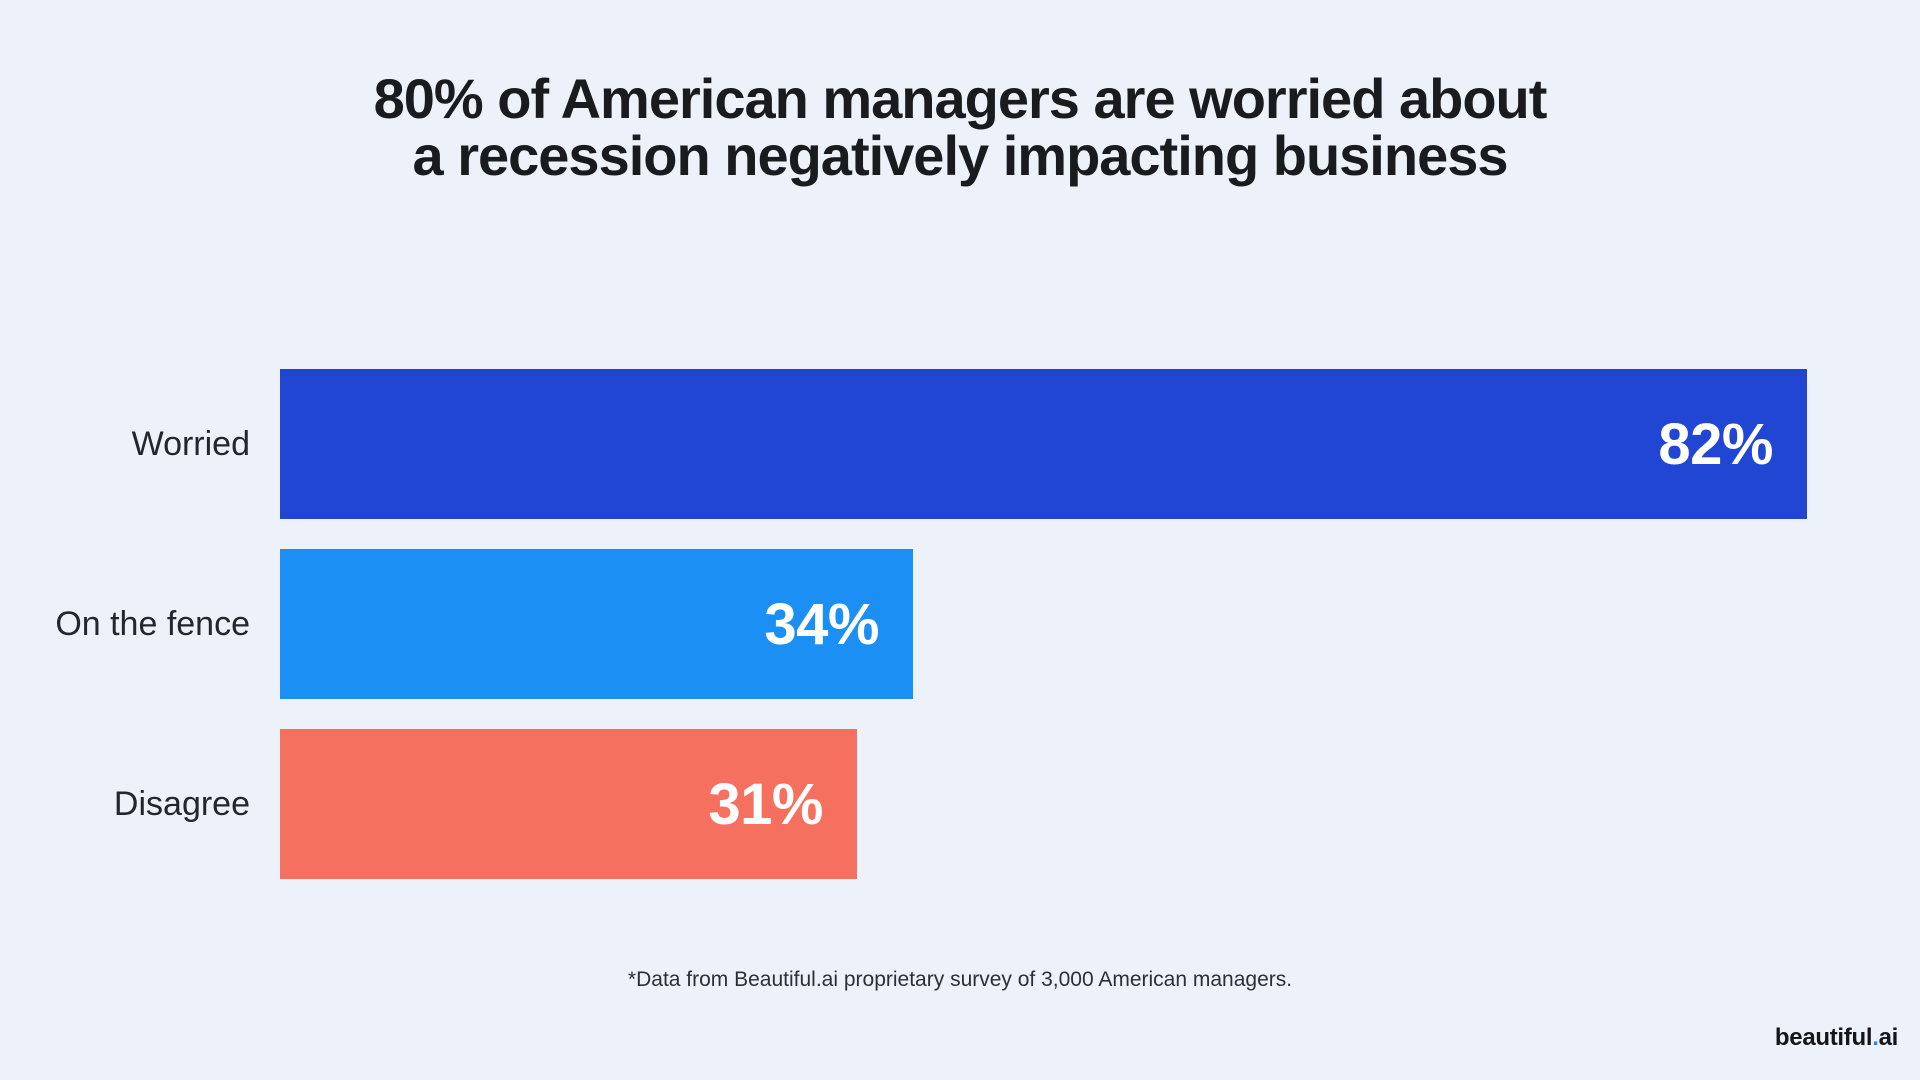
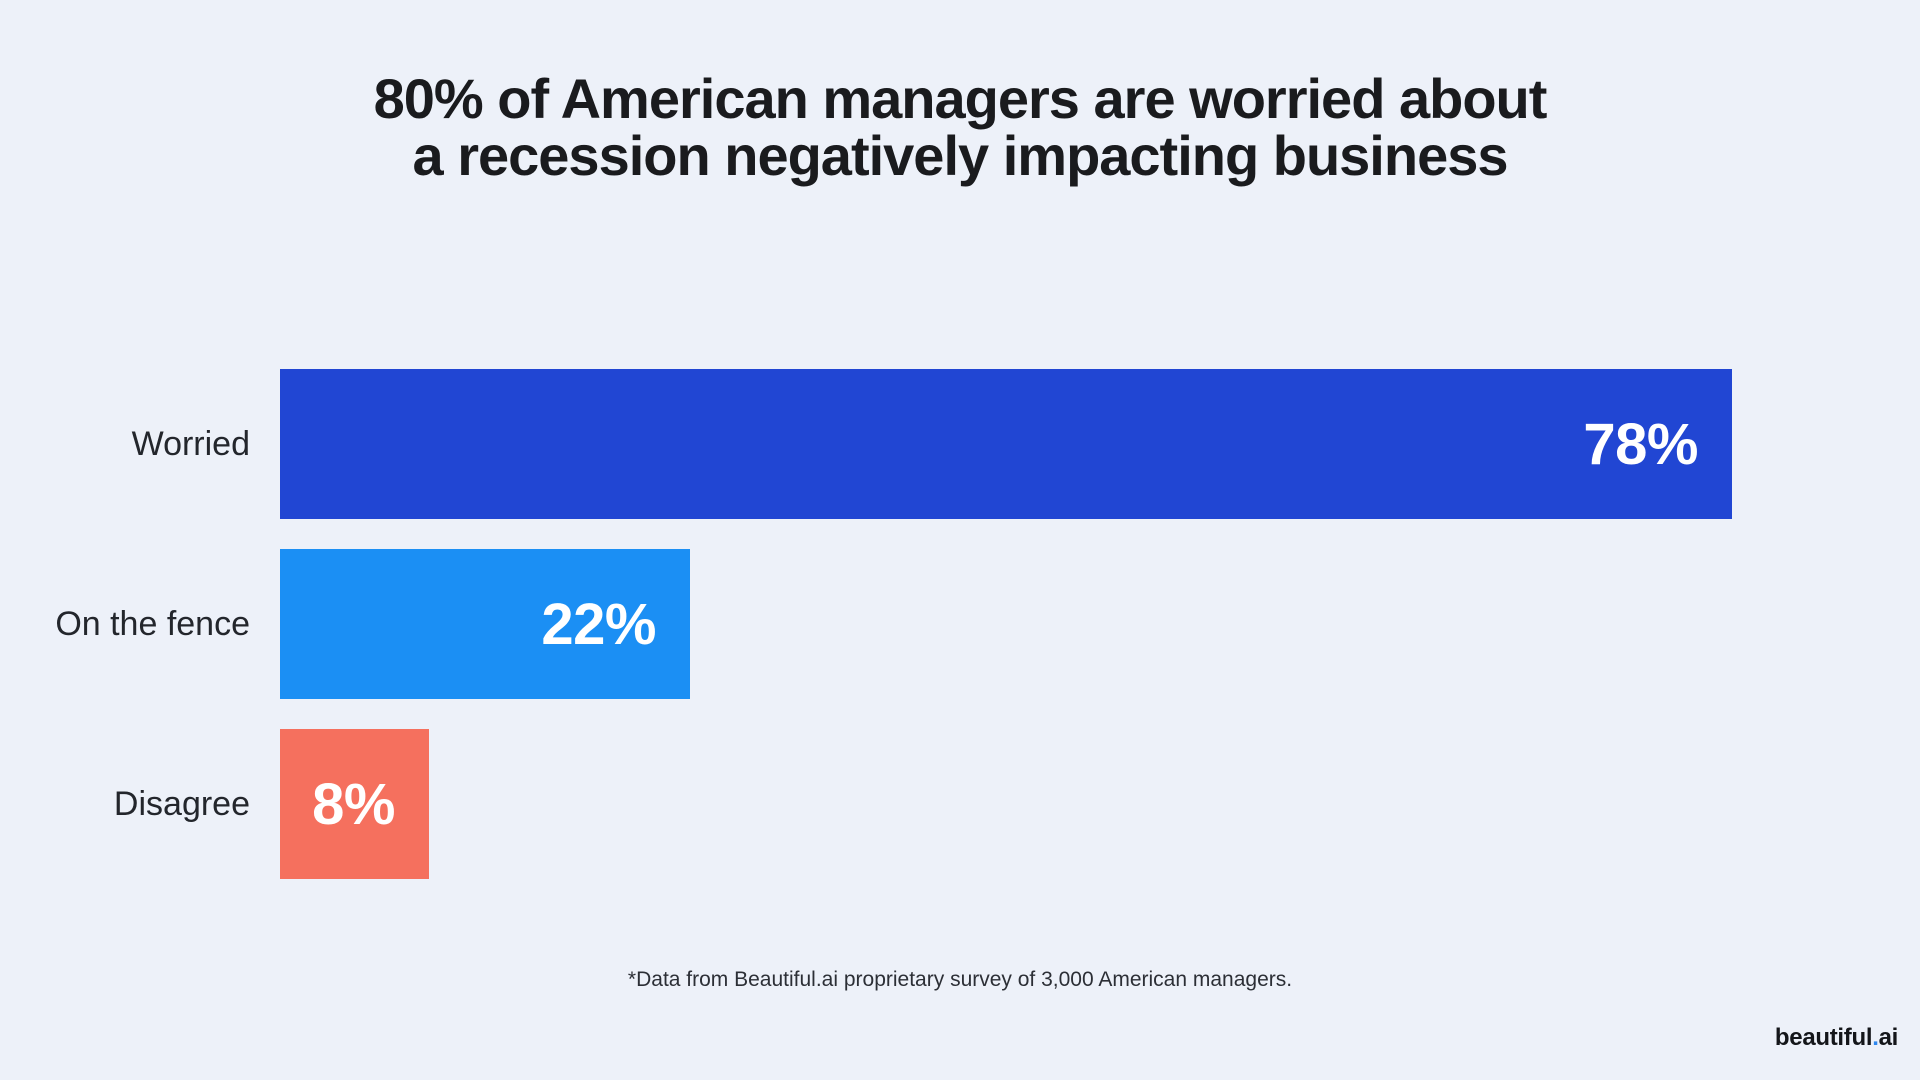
Worried: 82% -> 78%
On the fence: 34% -> 22%
Disagree: 31% -> 8%
